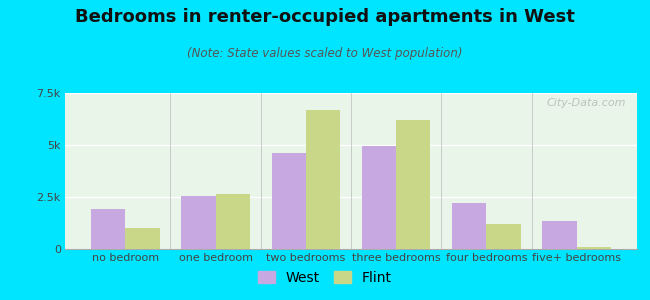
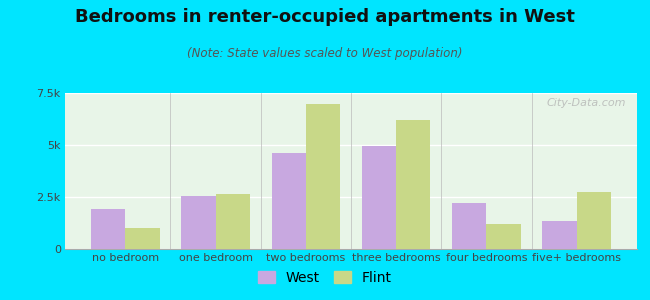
Flint/two bedrooms: 6.70k -> 6.95k
Flint/five+ bedrooms: 0.08k -> 2.75k
